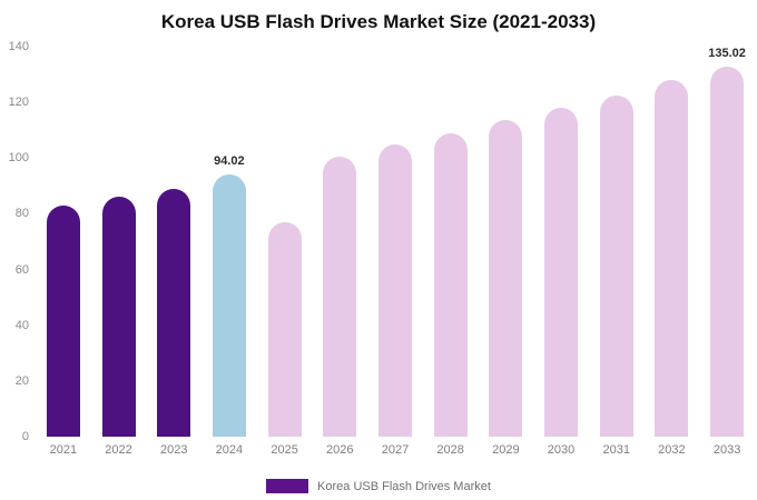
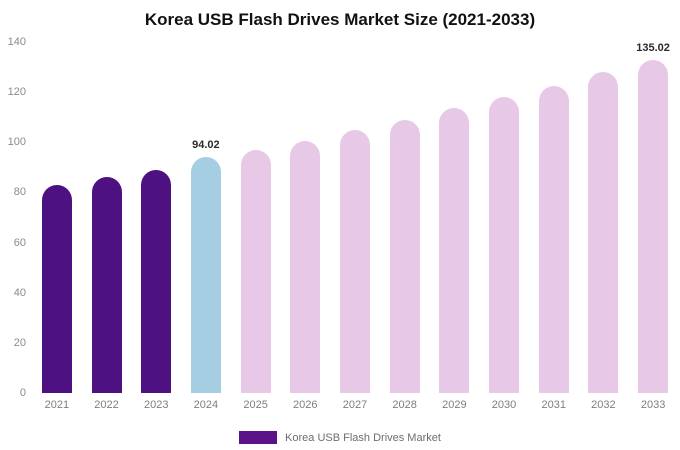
2025: 77 -> 97
